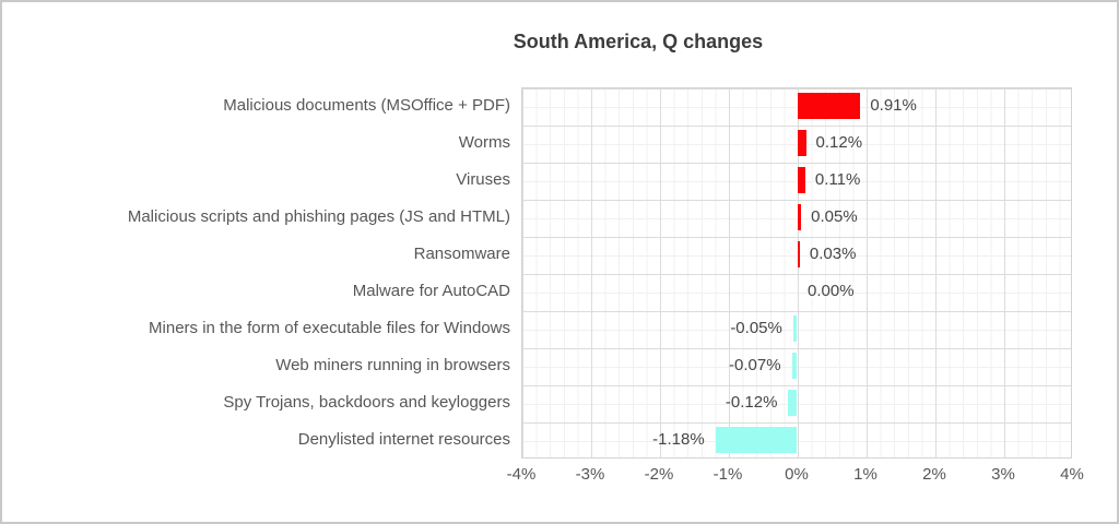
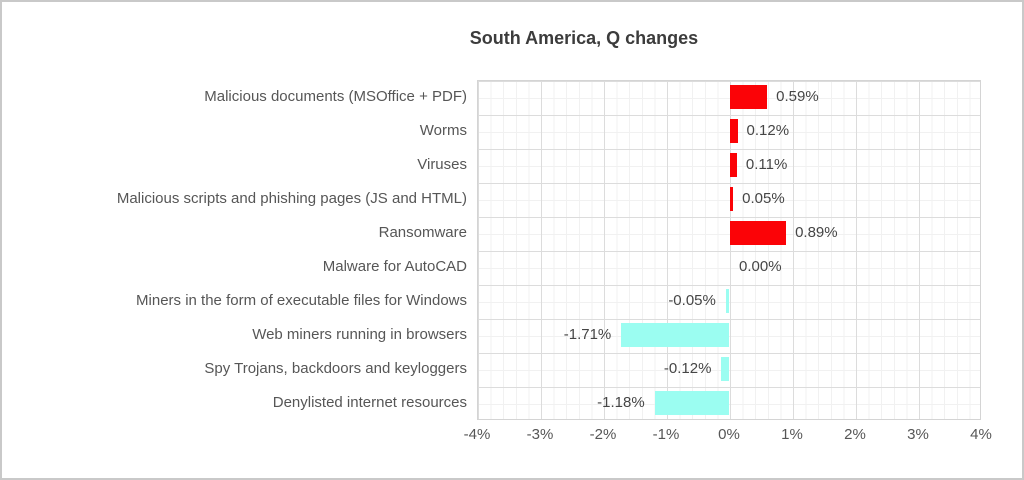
Malicious documents (MSOffice + PDF): 0.91% -> 0.59%
Ransomware: 0.03% -> 0.89%
Web miners running in browsers: -0.07% -> -1.71%
